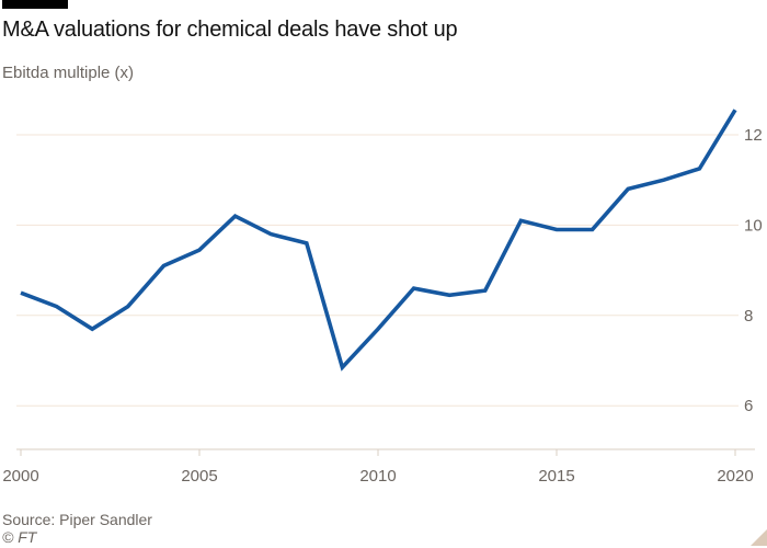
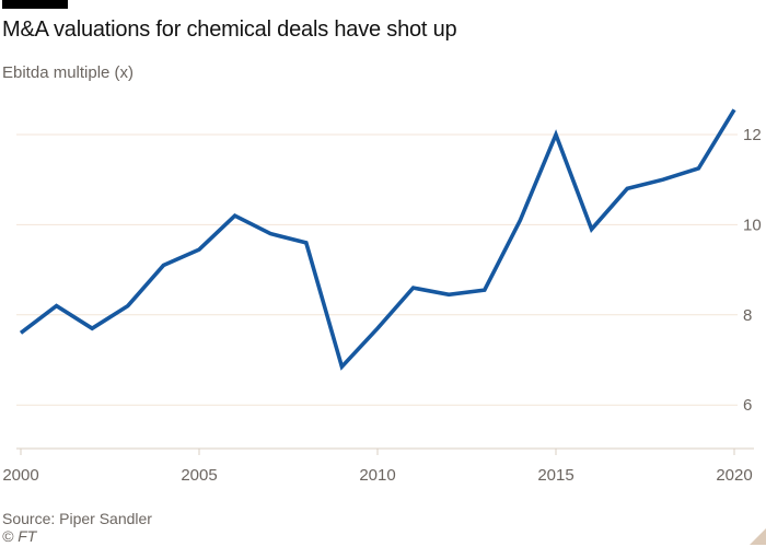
2000: 8.5 -> 7.6
2015: 9.9 -> 12.0
